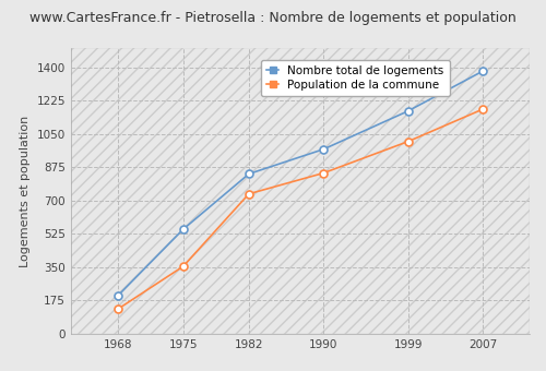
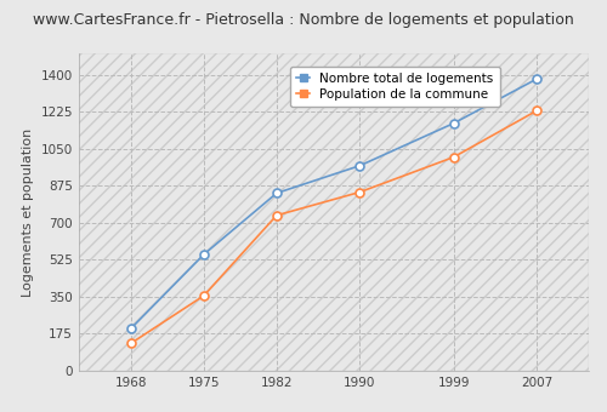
Population de la commune/2007: 1180 -> 1230
